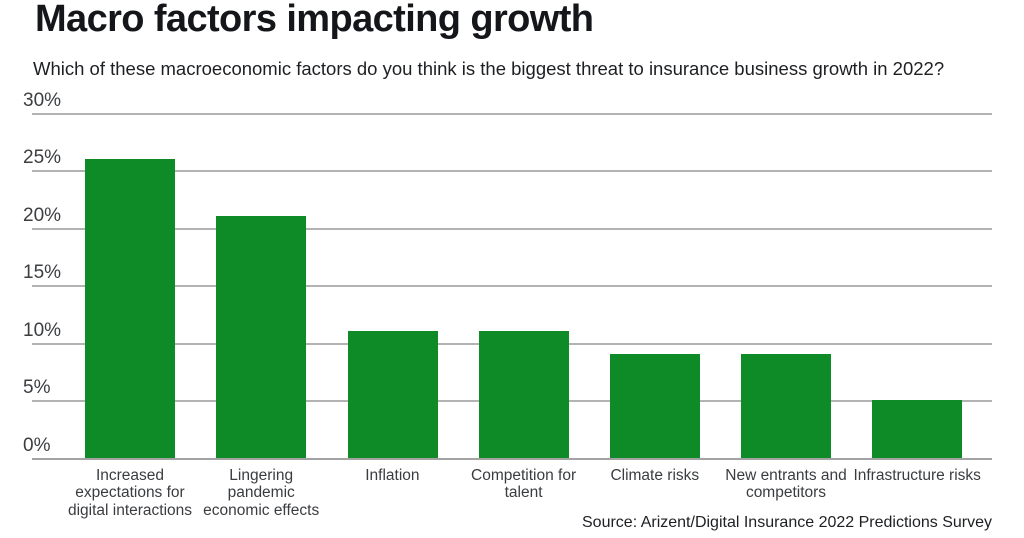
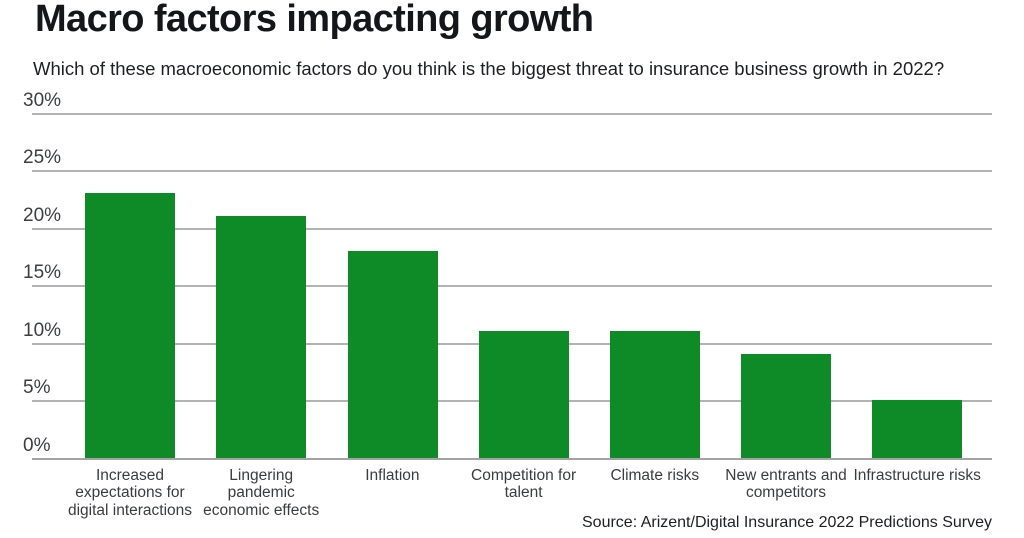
Increased expectations for digital interactions: 26% -> 23%
Inflation: 11% -> 18%
Climate risks: 9% -> 11%
